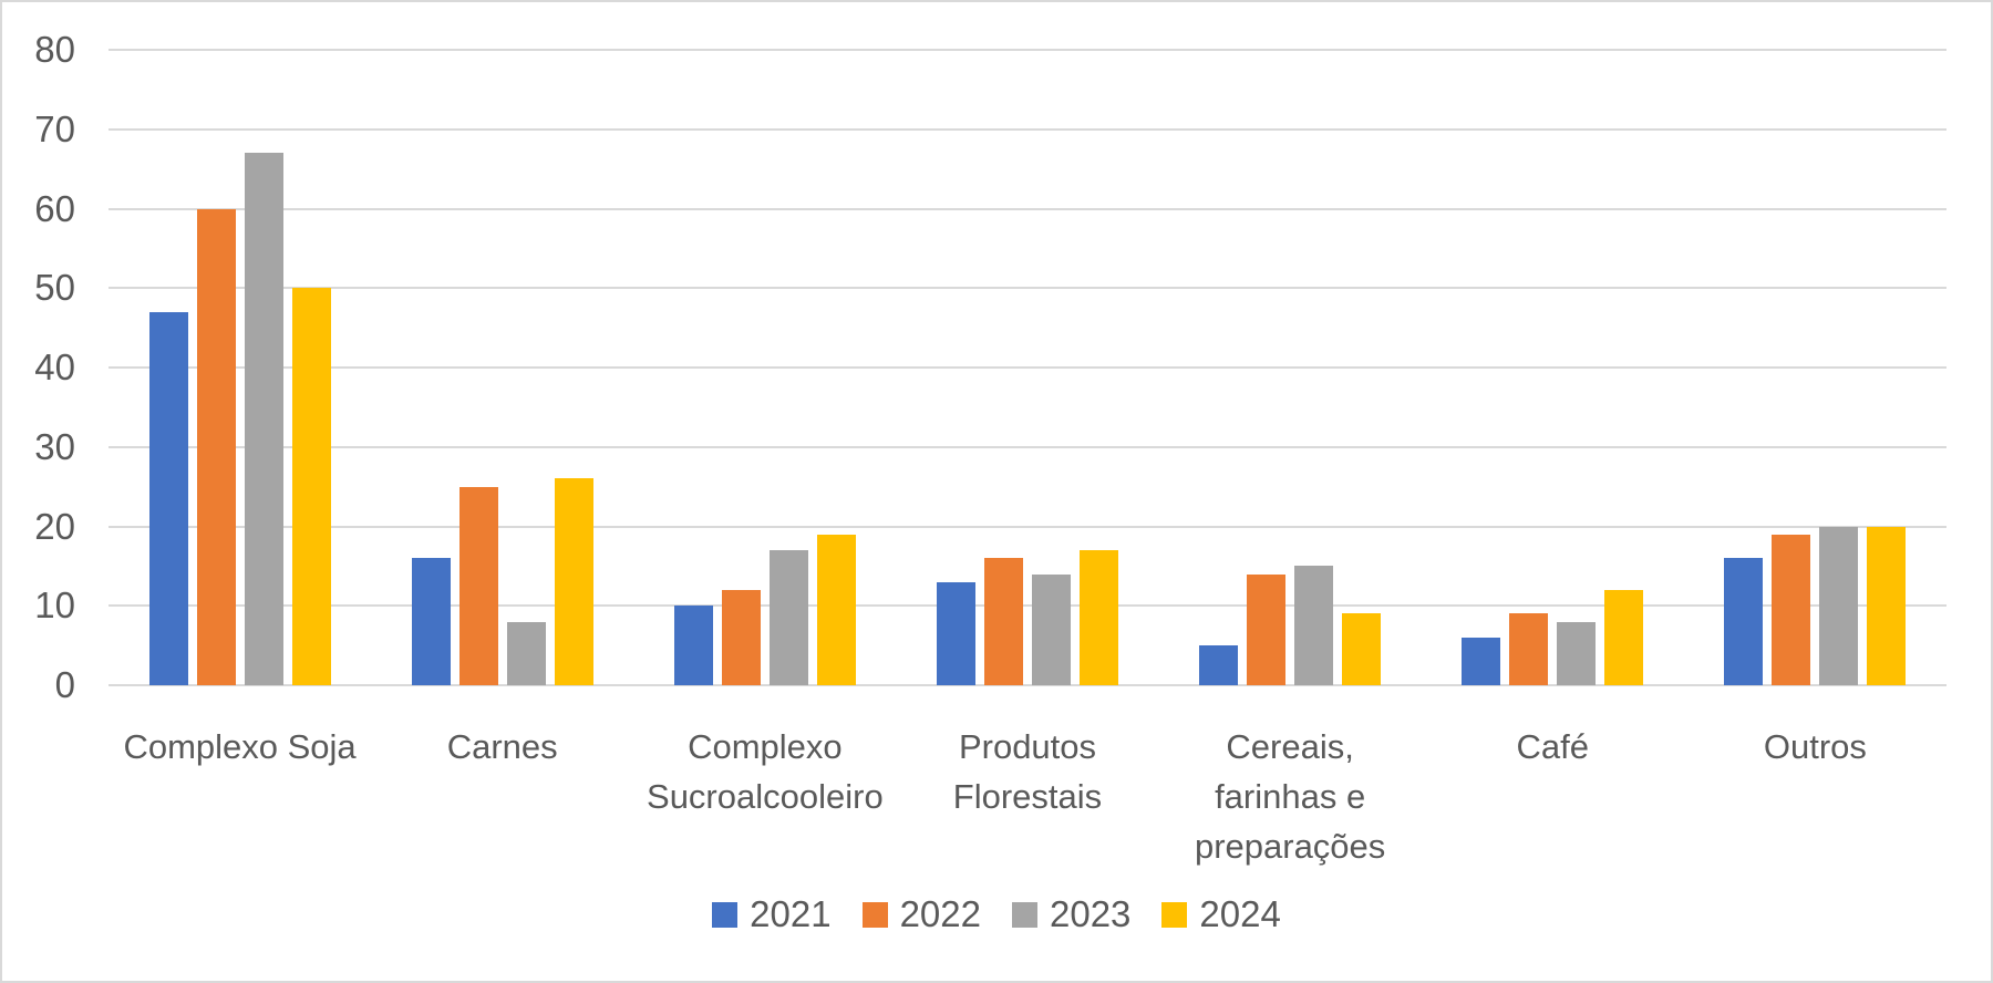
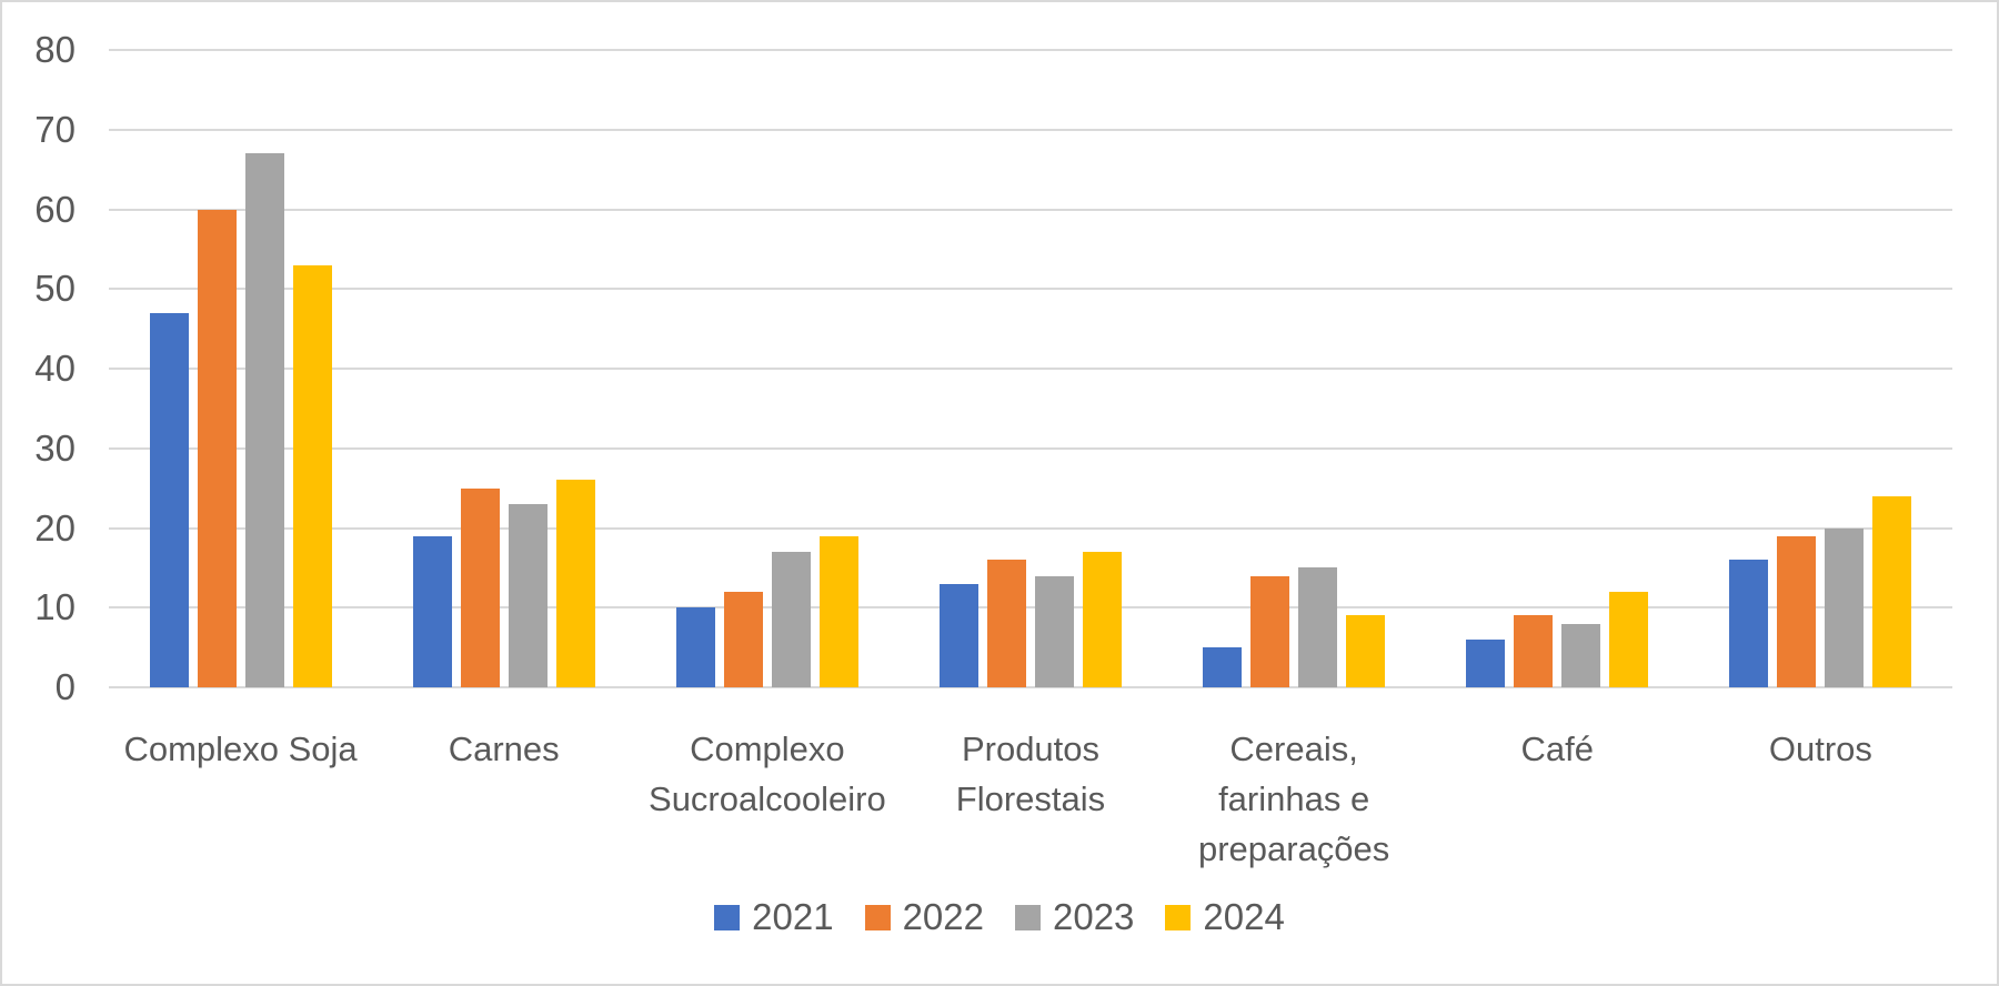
2024/Complexo Soja: 50 -> 53
2021/Carnes: 16 -> 19
2023/Carnes: 8 -> 23
2024/Outros: 20 -> 24
